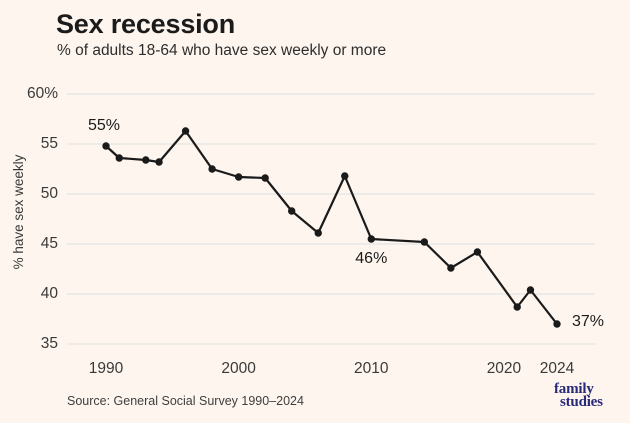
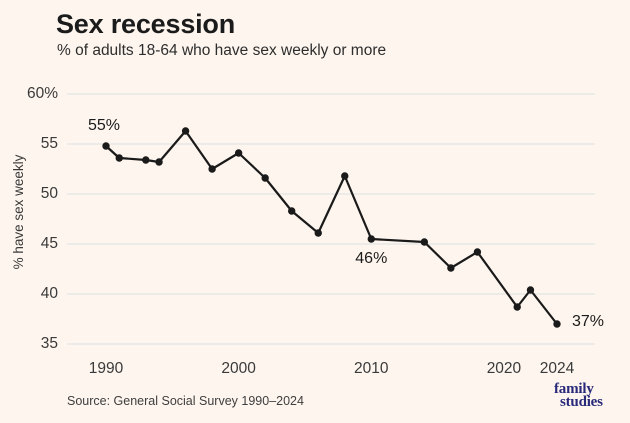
2000: 51.7% -> 54.1%
